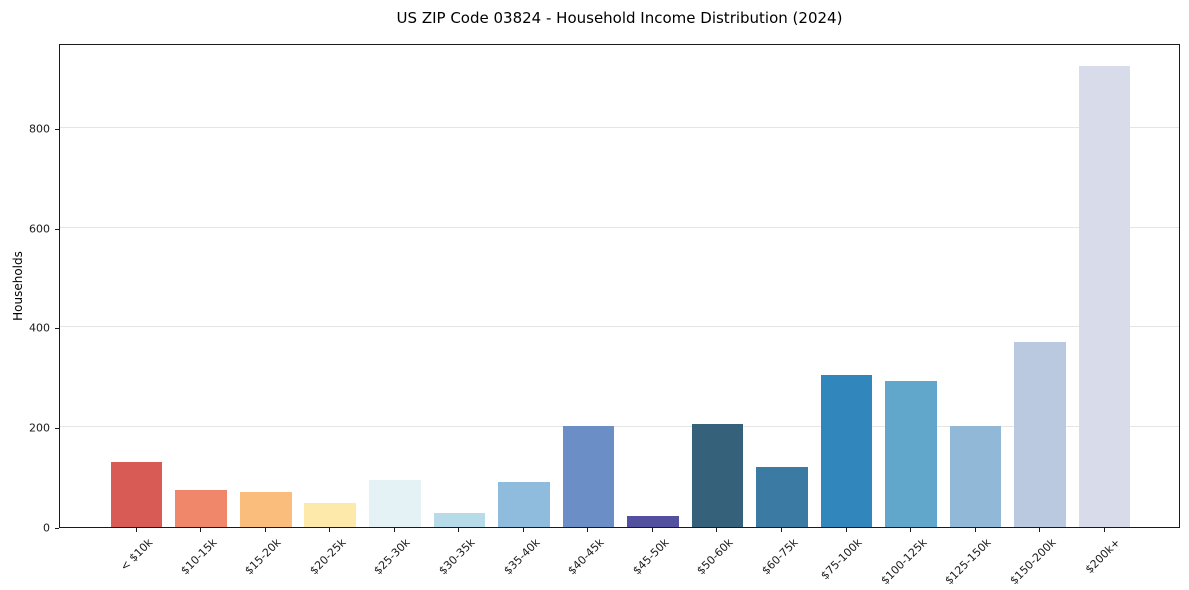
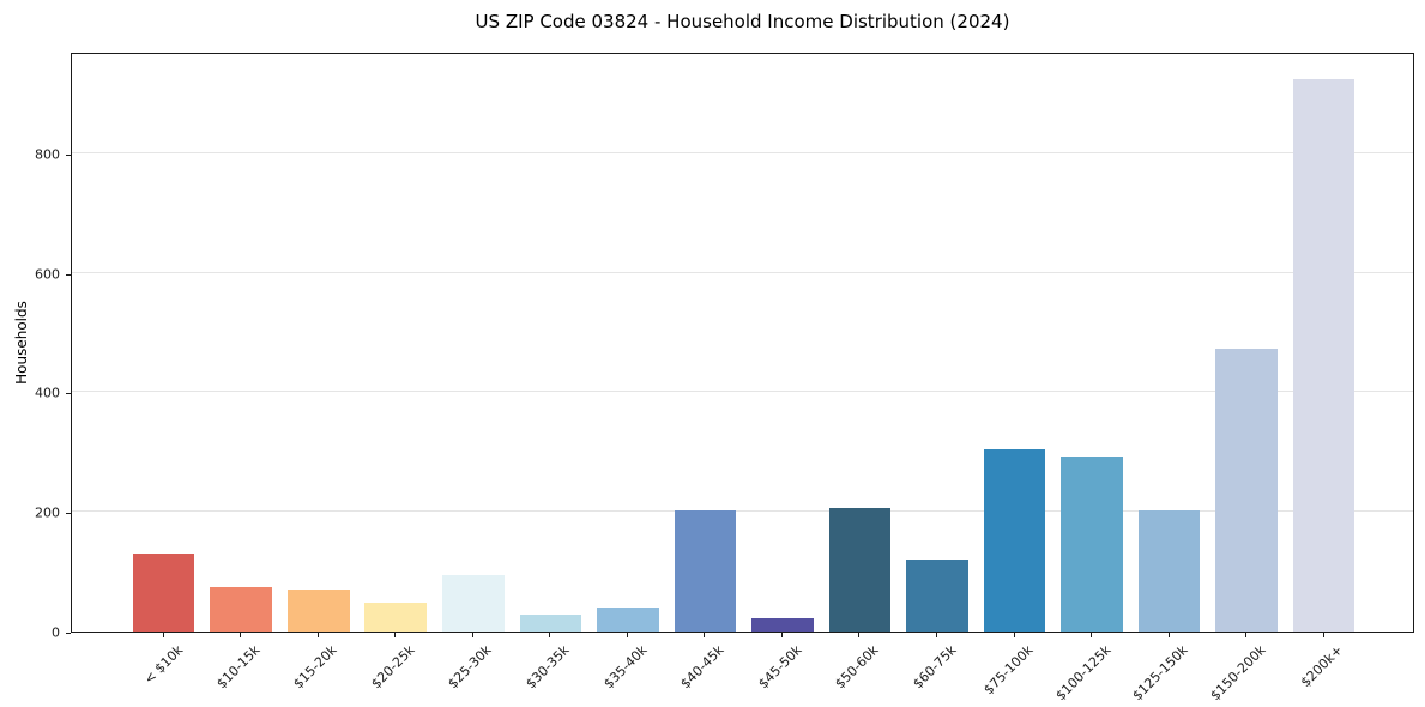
$35-40k: 90 -> 40
$150-200k: 370 -> 470
